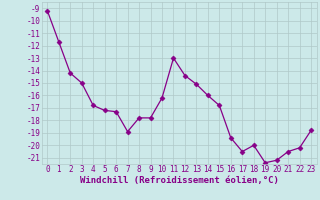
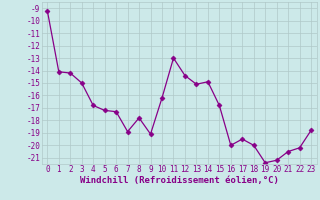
1: -11.7 -> -14.1
9: -17.8 -> -19.1
14: -16.0 -> -14.9
16: -19.4 -> -20.0
17: -20.5 -> -19.5
